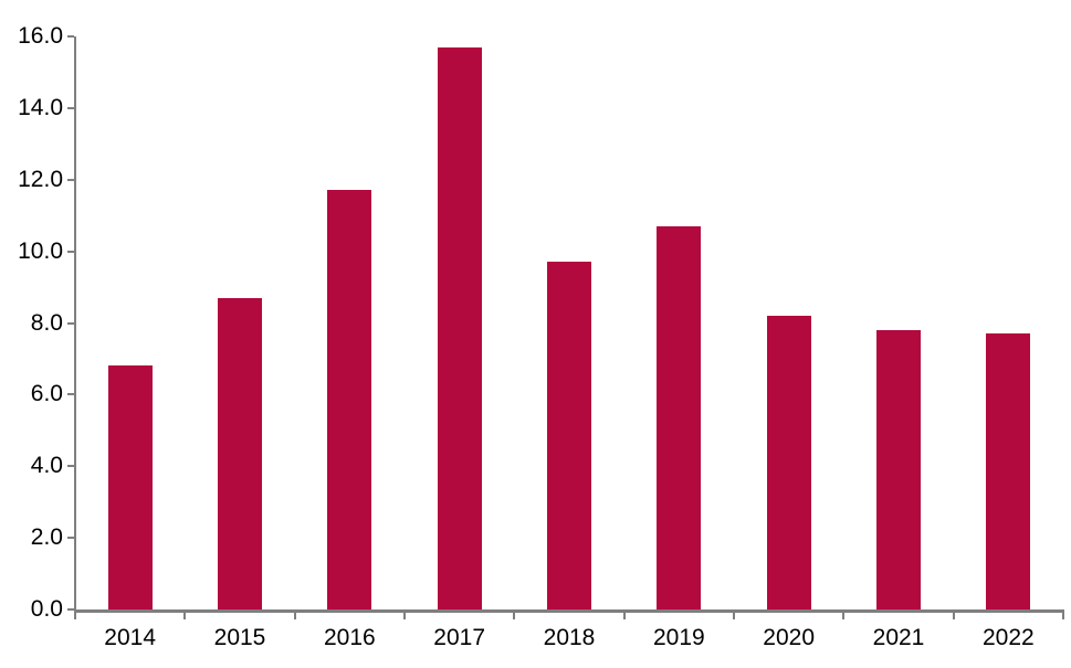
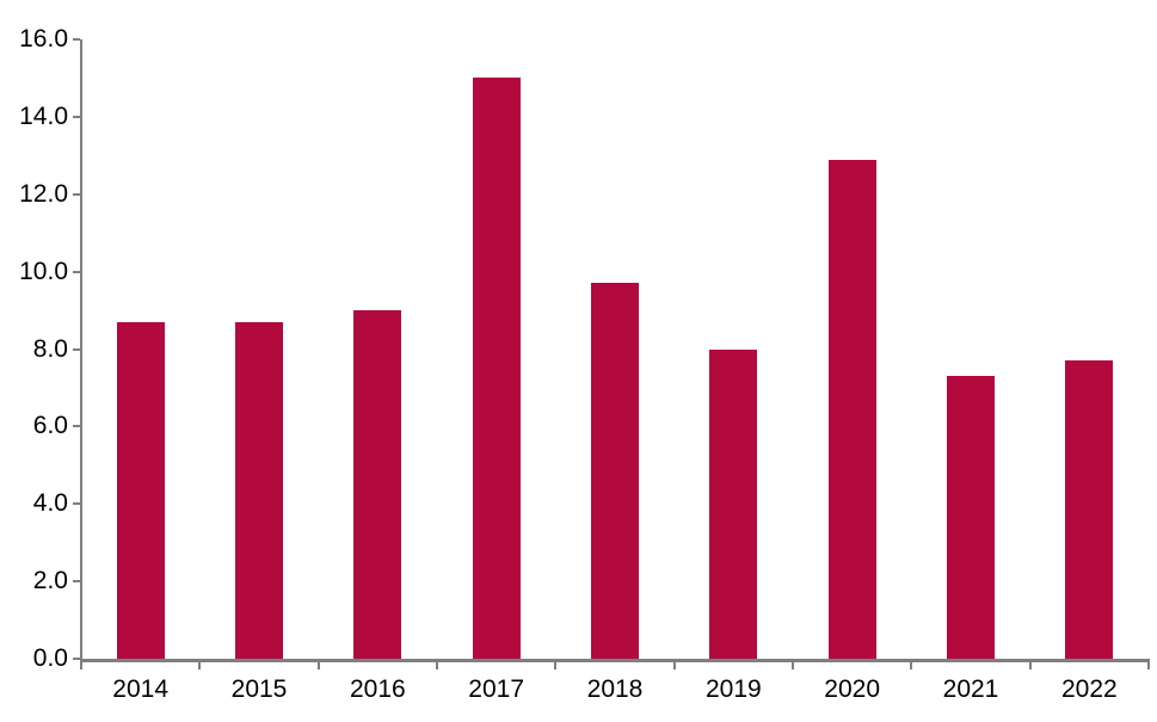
2014: 6.8 -> 8.7
2016: 11.7 -> 9.0
2017: 15.7 -> 15.0
2019: 10.7 -> 8.0
2020: 8.2 -> 12.9
2021: 7.8 -> 7.3
